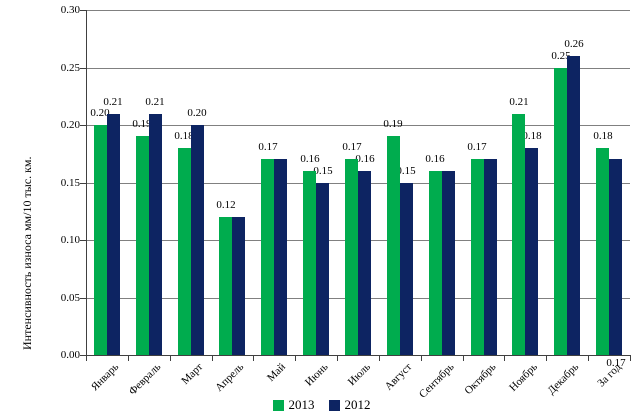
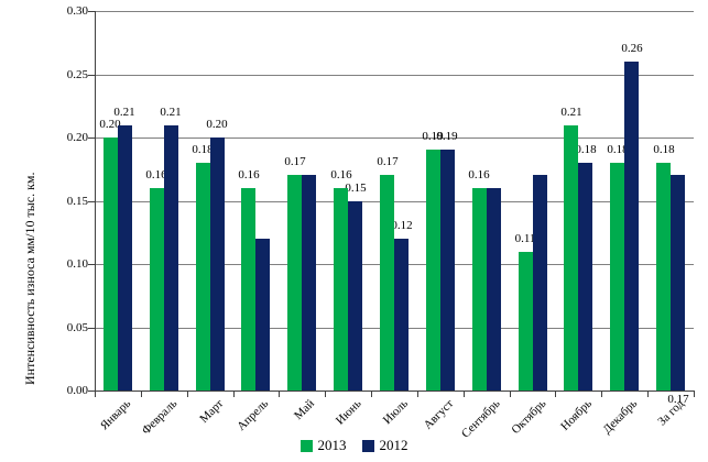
2013/Февраль: 0.19 -> 0.16
2013/Апрель: 0.12 -> 0.16
2012/Июль: 0.16 -> 0.12
2012/Август: 0.15 -> 0.19
2013/Октябрь: 0.17 -> 0.11
2013/Декабрь: 0.25 -> 0.18
